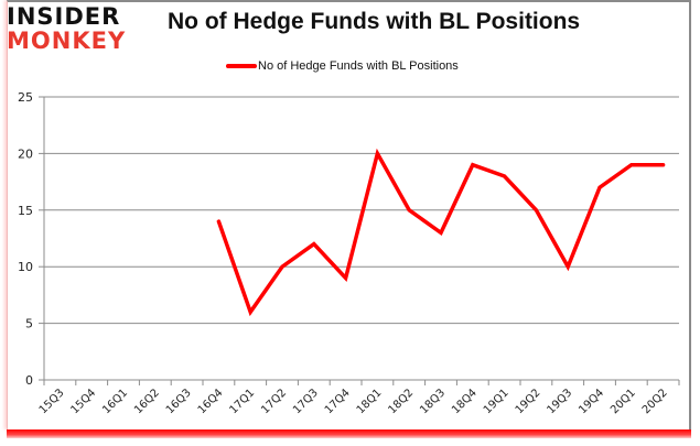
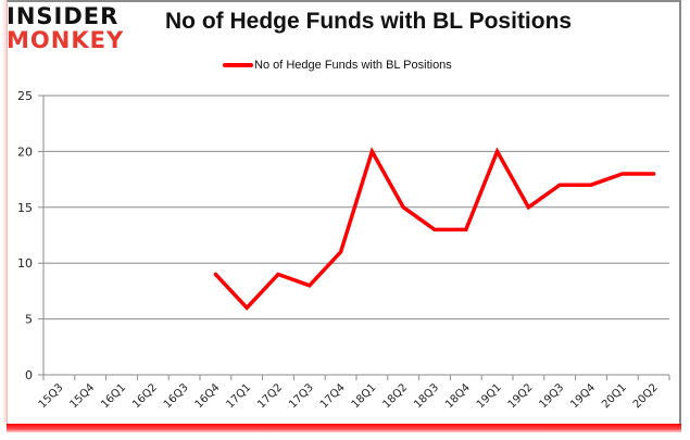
16Q4: 14 -> 9
17Q2: 10 -> 9
17Q3: 12 -> 8
17Q4: 9 -> 11
18Q4: 19 -> 13
19Q1: 18 -> 20
19Q3: 10 -> 17
20Q1: 19 -> 18
20Q2: 19 -> 18
